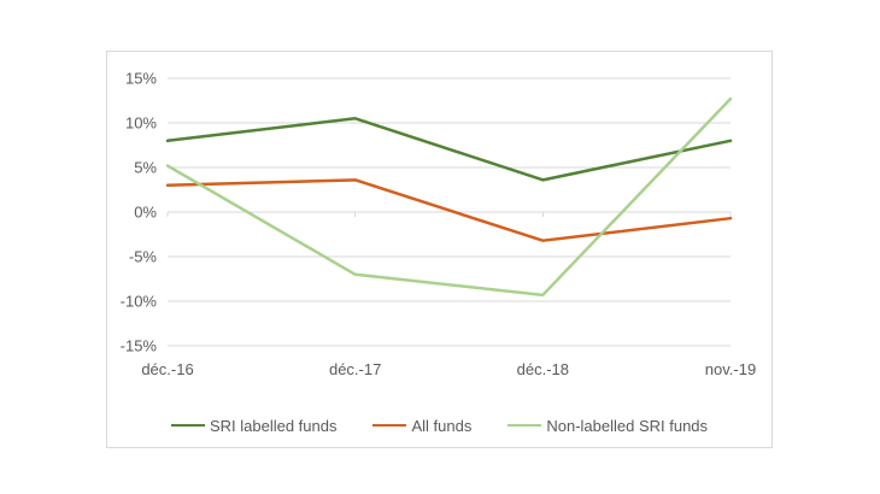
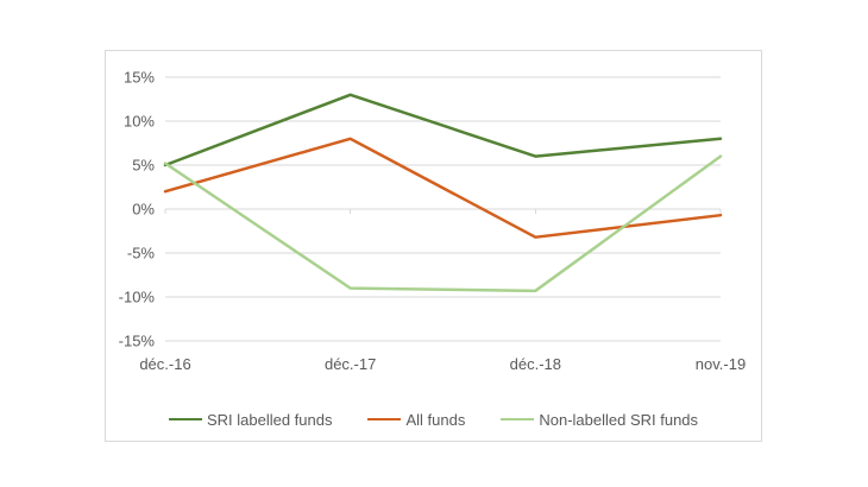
SRI labelled funds/déc.-16: 8% -> 5%
All funds/déc.-16: 3% -> 2%
SRI labelled funds/déc.-17: 10% -> 13%
All funds/déc.-17: 4% -> 8%
Non-labelled SRI funds/déc.-17: -7% -> -9%
SRI labelled funds/déc.-18: 4% -> 6%
Non-labelled SRI funds/nov.-19: 13% -> 6%
